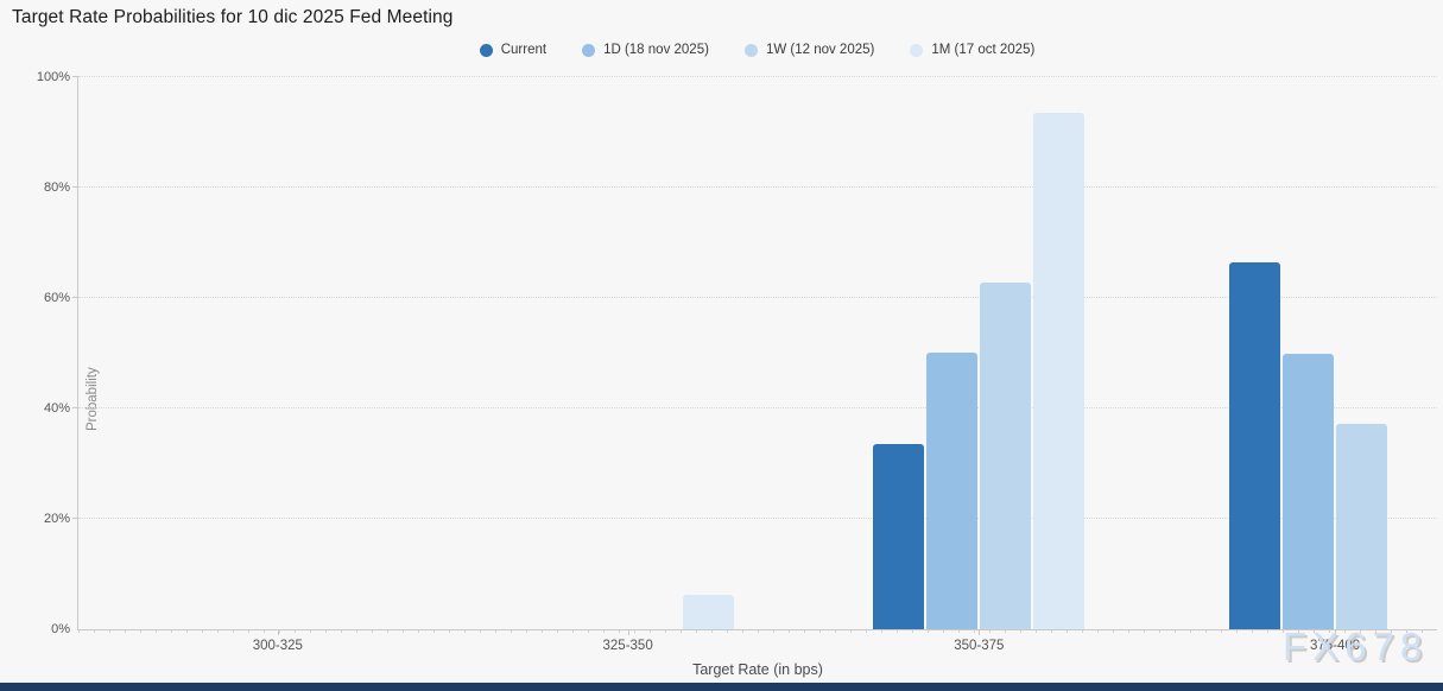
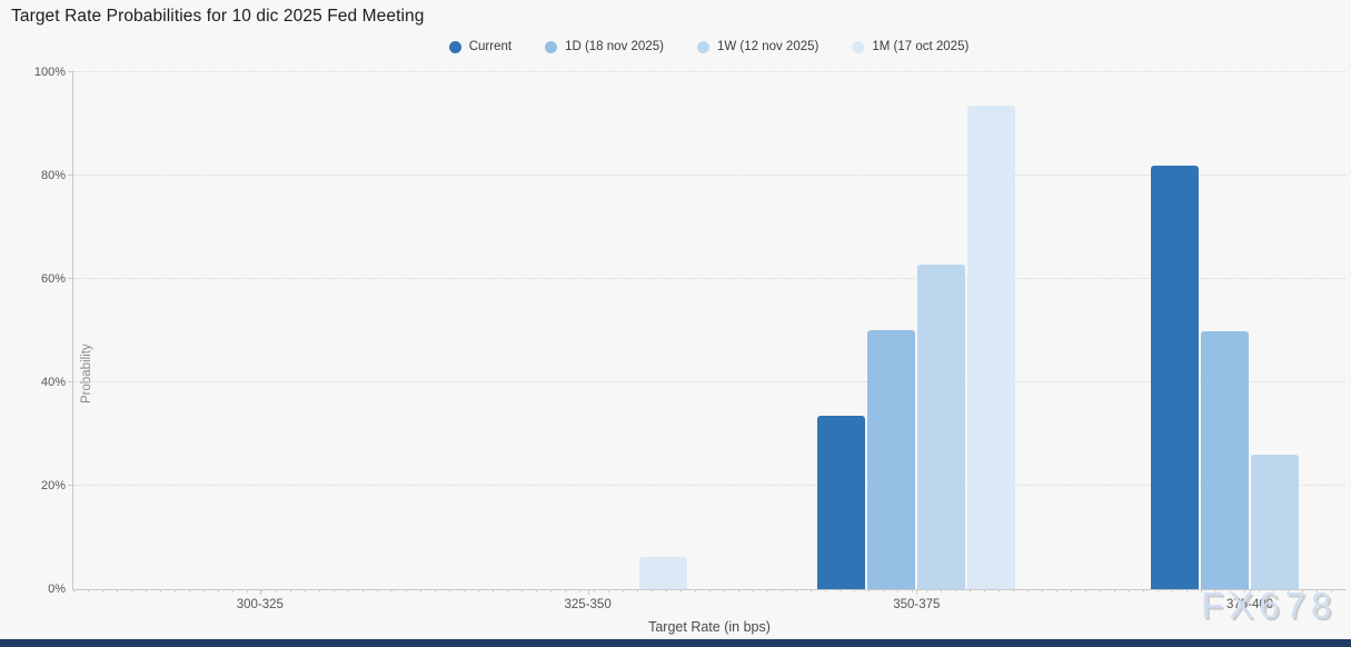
Current/375-400: 66% -> 82%
1W (12 nov 2025)/375-400: 37% -> 26%
